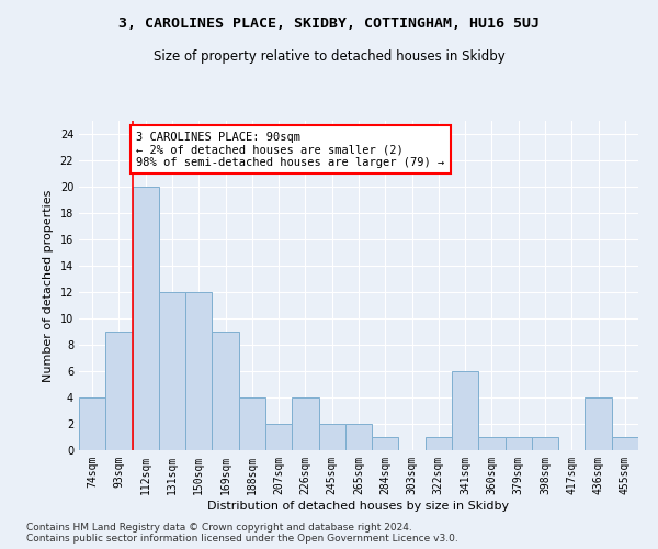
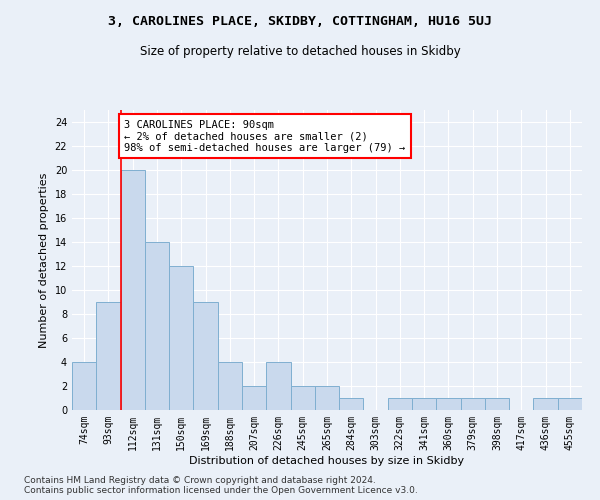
131sqm: 12 -> 14
341sqm: 6 -> 1
436sqm: 4 -> 1
